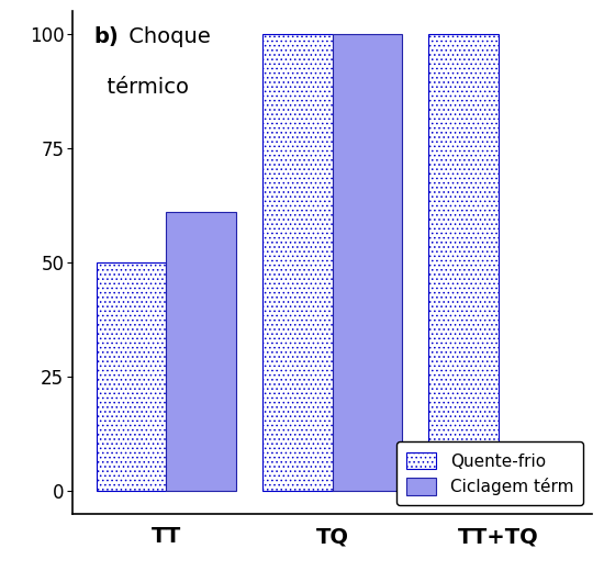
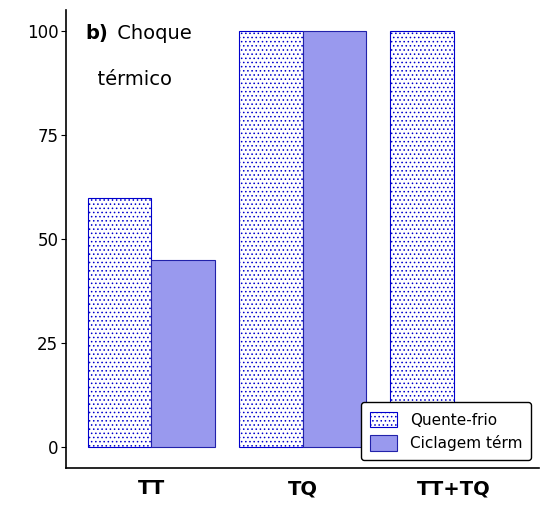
Quente-frio/TT: 50 -> 60
Ciclagem térm/TT: 61 -> 45
